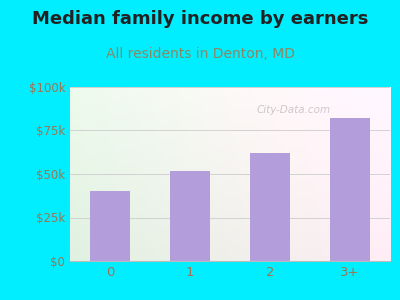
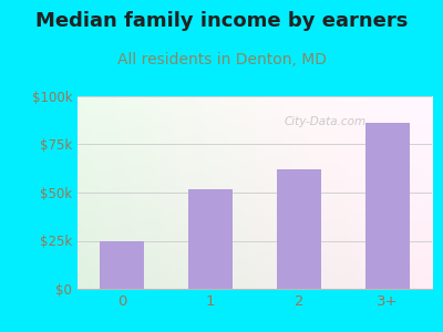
0: $40k -> $25k
3+: $82k -> $86k
